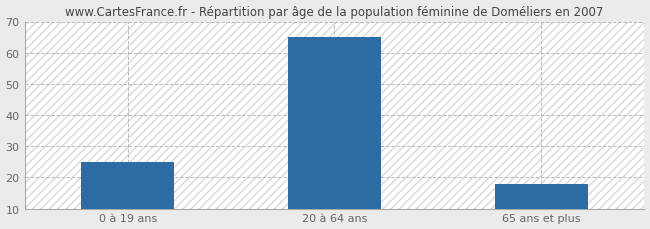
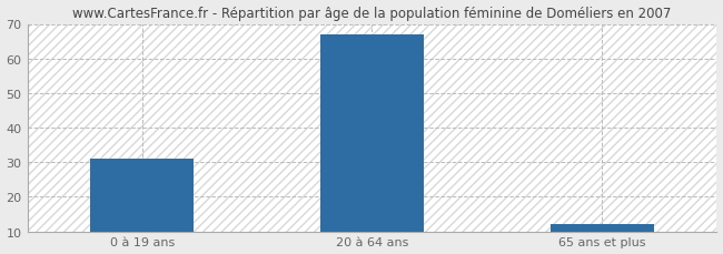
0 à 19 ans: 25 -> 31
20 à 64 ans: 65 -> 67
65 ans et plus: 18 -> 12
